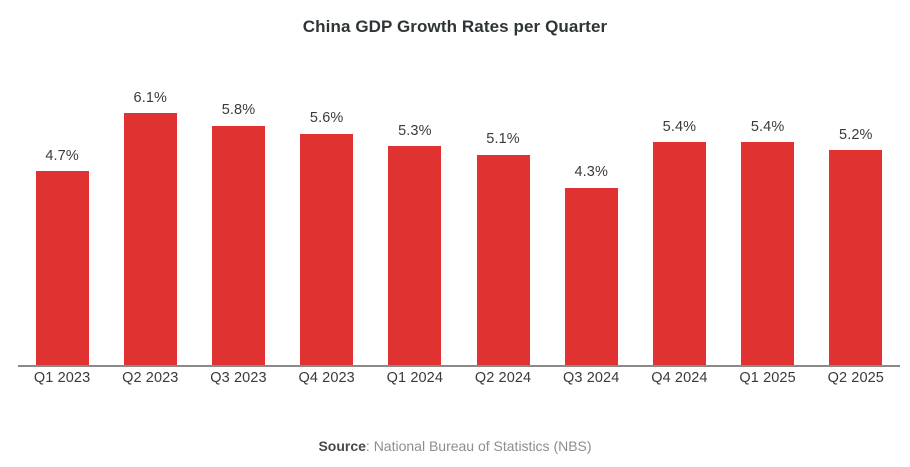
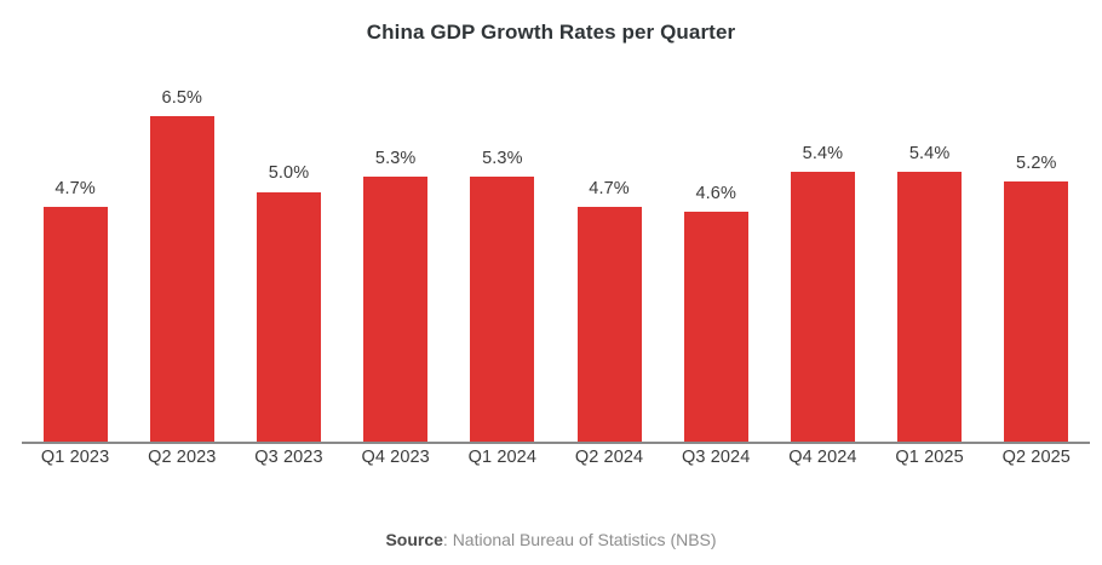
Q2 2023: 6.1% -> 6.5%
Q3 2023: 5.8% -> 5.0%
Q4 2023: 5.6% -> 5.3%
Q2 2024: 5.1% -> 4.7%
Q3 2024: 4.3% -> 4.6%
